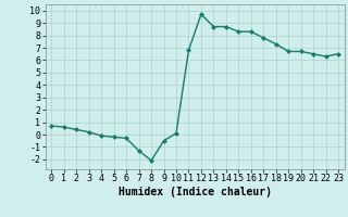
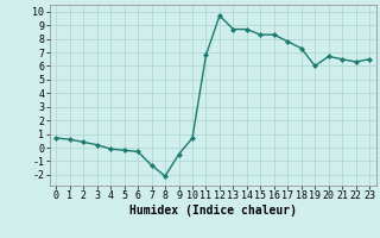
10: 0.1 -> 0.7
19: 6.7 -> 6.0
